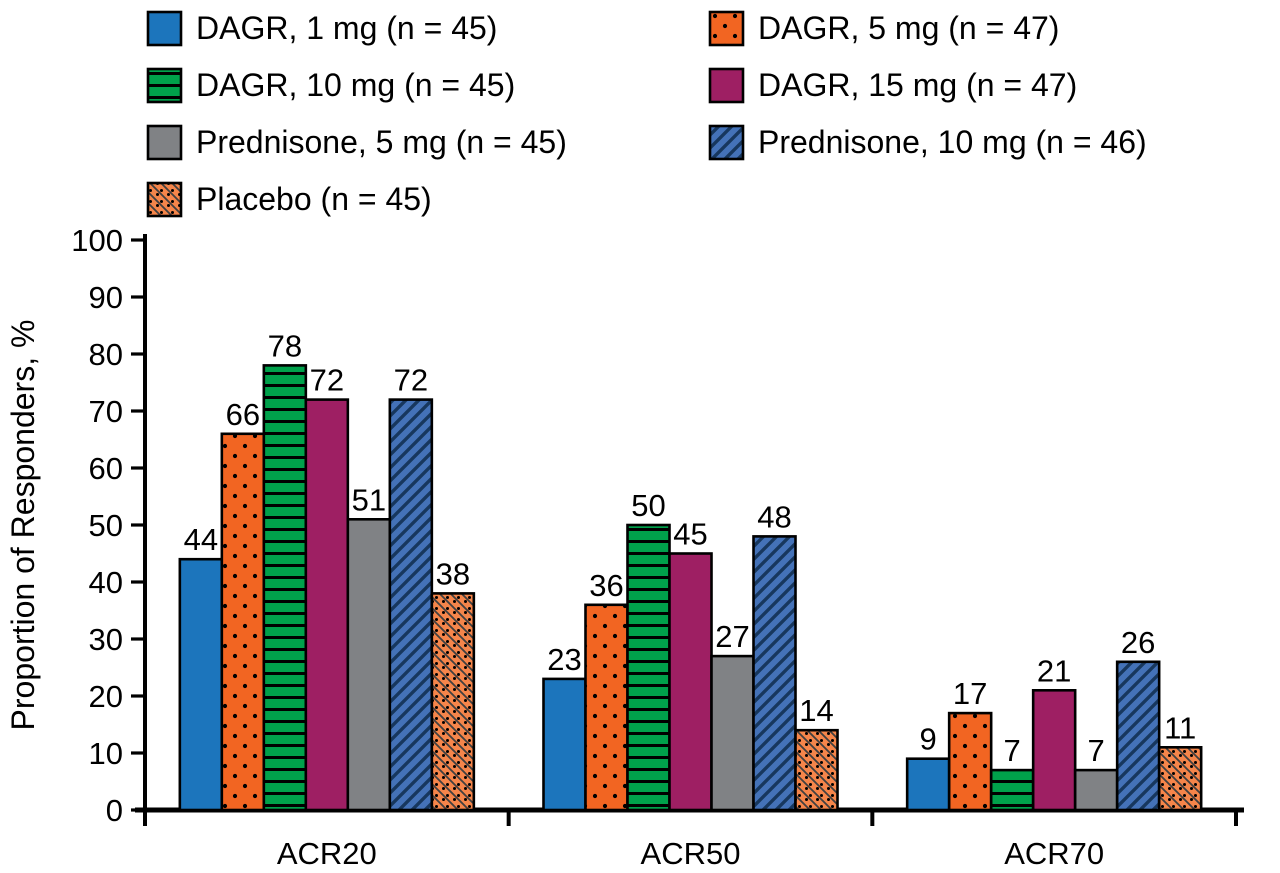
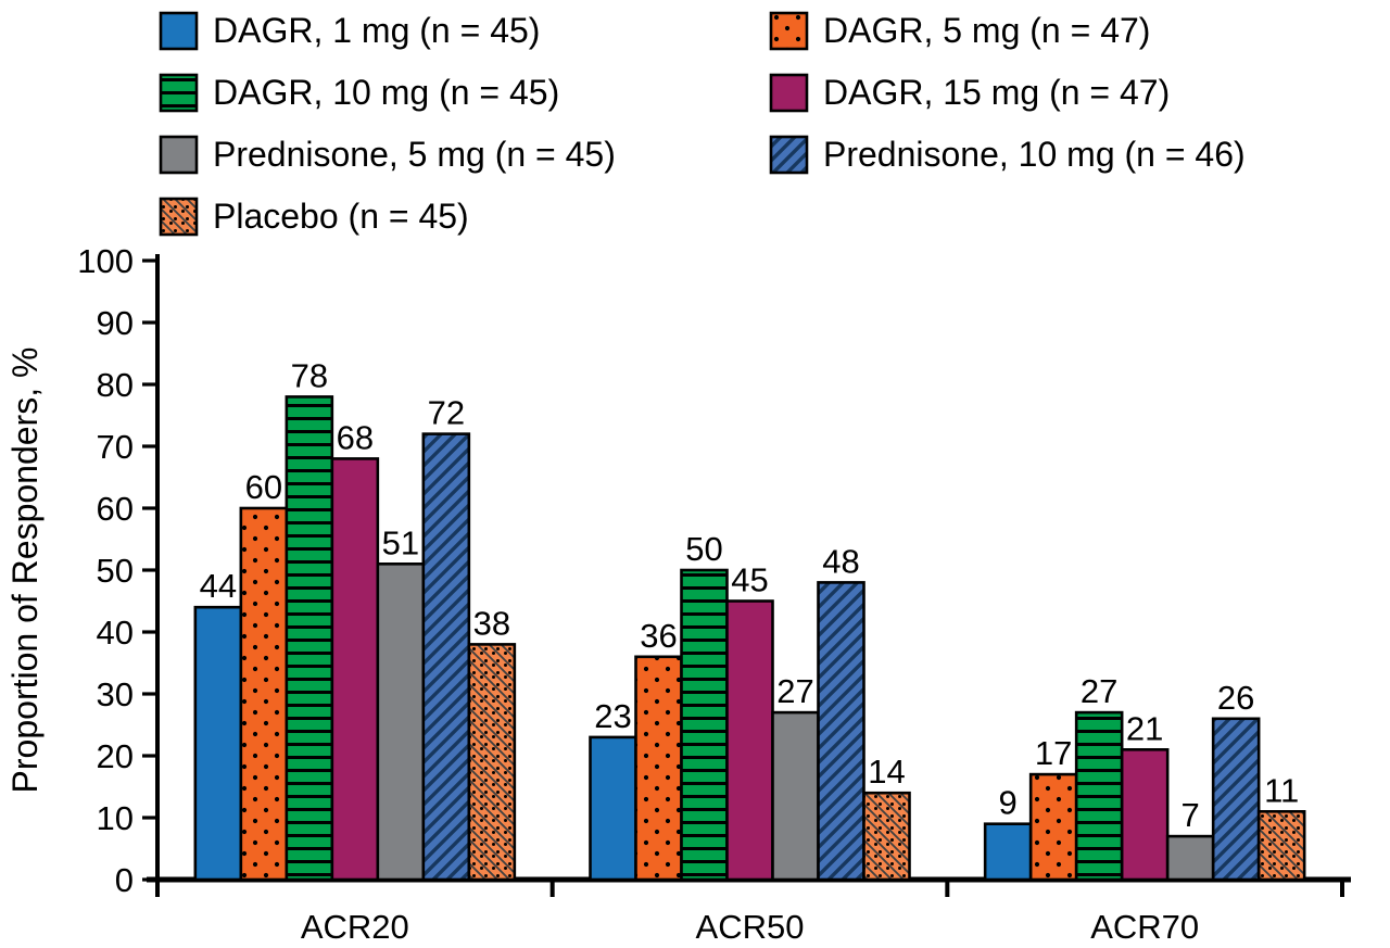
DAGR, 5 mg (n = 47)/ACR20: 66 -> 60
DAGR, 15 mg (n = 47)/ACR20: 72 -> 68
DAGR, 10 mg (n = 45)/ACR70: 7 -> 27
